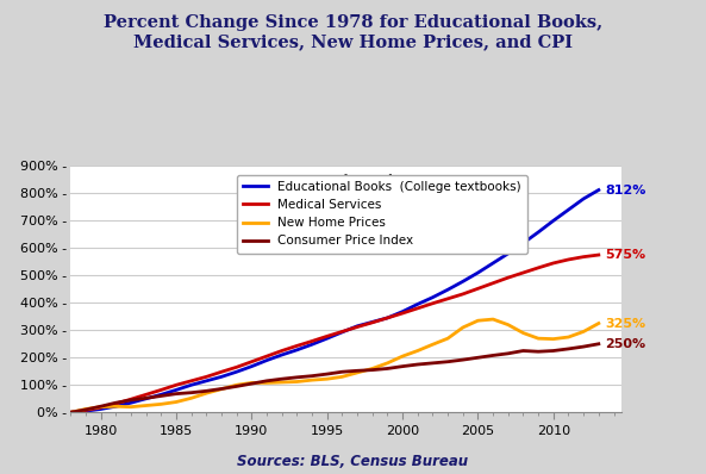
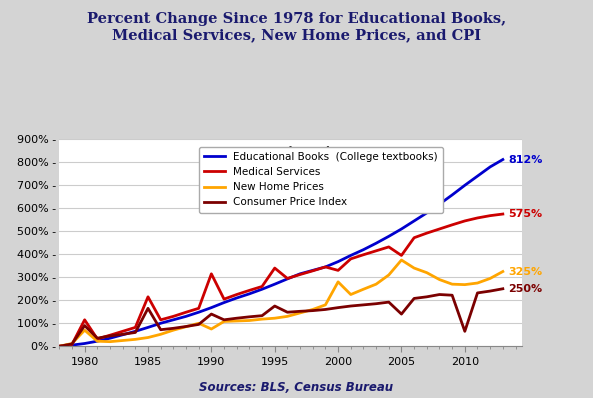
Medical Services/1980: 18% - -> 115% -
New Home Prices/1980: 20% - -> 70% -
Consumer Price Index/1980: 22% - -> 90% -
Medical Services/1985: 100% - -> 215% -
Consumer Price Index/1985: 68% - -> 165% -
Medical Services/1990: 185% - -> 315% -
New Home Prices/1990: 108% - -> 75% -
Consumer Price Index/1990: 105% - -> 140% -
Medical Services/1995: 278% - -> 340% -
Consumer Price Index/1995: 140% - -> 175% -
Medical Services/2000: 362% - -> 330% -
New Home Prices/2000: 205% - -> 280% -
Medical Services/2005: 452% - -> 395% -
New Home Prices/2005: 335% - -> 375% -
Consumer Price Index/2005: 200% - -> 140% -
Consumer Price Index/2010: 225% - -> 65% -
